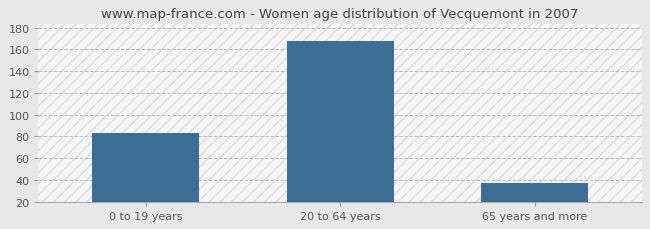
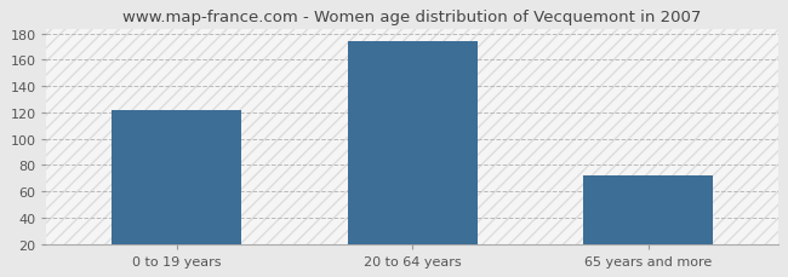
0 to 19 years: 83 -> 122
20 to 64 years: 168 -> 174
65 years and more: 37 -> 72
